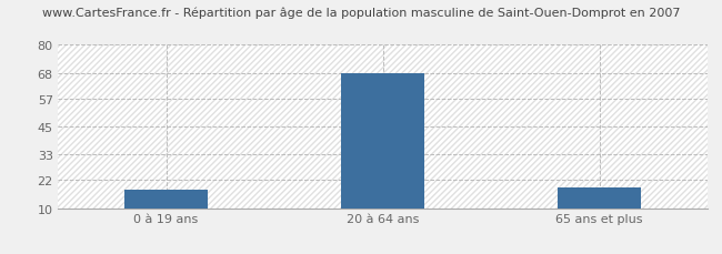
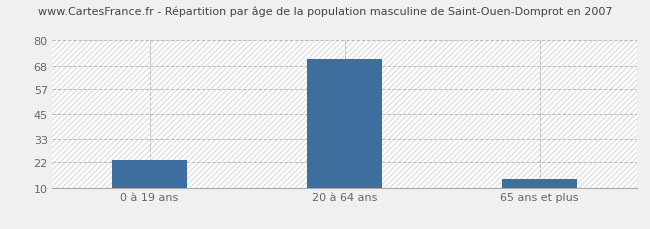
0 à 19 ans: 18 -> 23
20 à 64 ans: 68 -> 71
65 ans et plus: 19 -> 14
